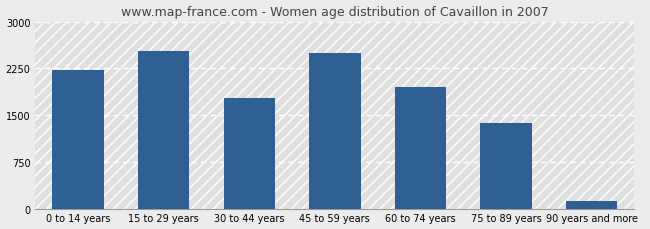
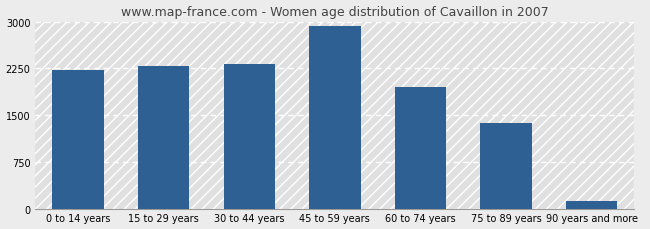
15 to 29 years: 2520 -> 2290
30 to 44 years: 1780 -> 2320
45 to 59 years: 2500 -> 2920
